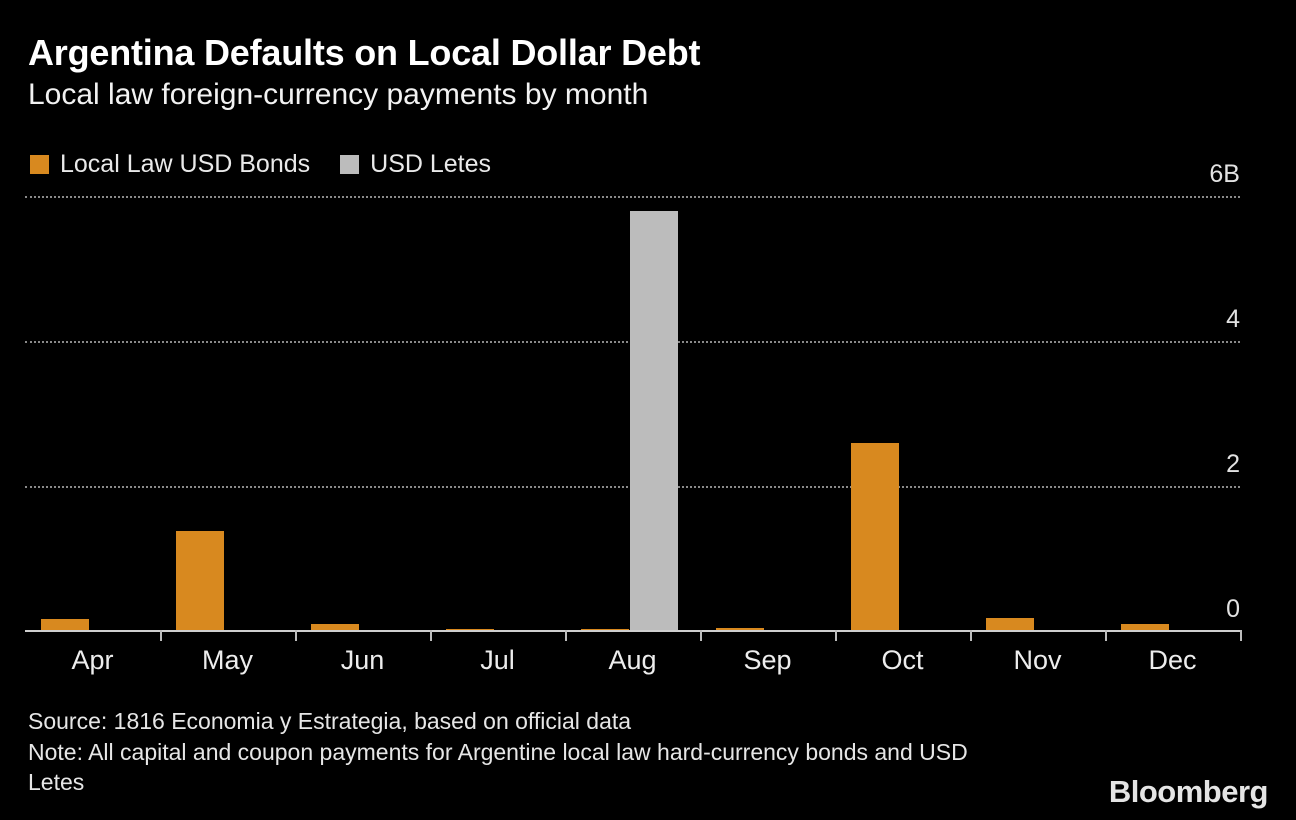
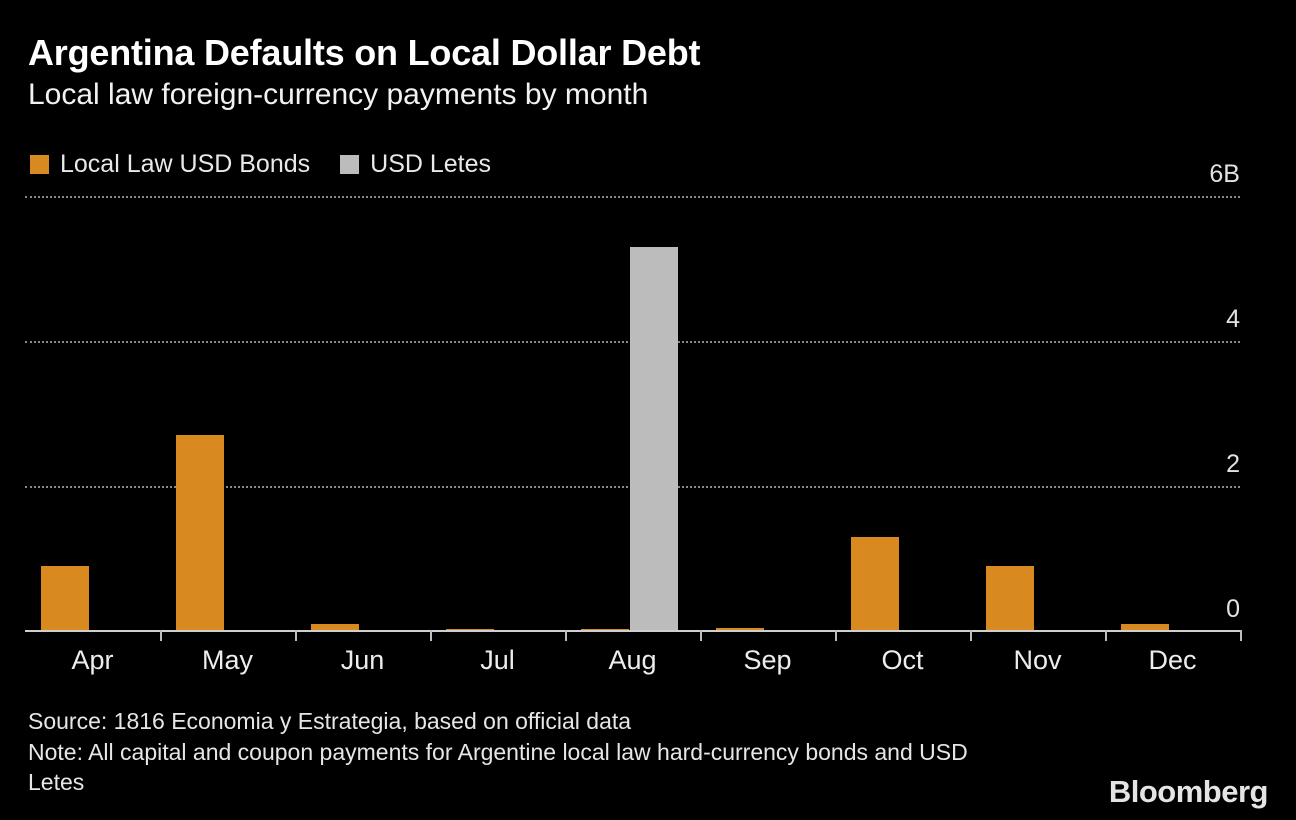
Local Law USD Bonds/Apr: 0.2B -> 0.9B
Local Law USD Bonds/May: 1.4B -> 2.7B
USD Letes/Aug: 5.8B -> 5.3B
Local Law USD Bonds/Oct: 2.6B -> 1.3B
Local Law USD Bonds/Nov: 0.2B -> 0.9B
